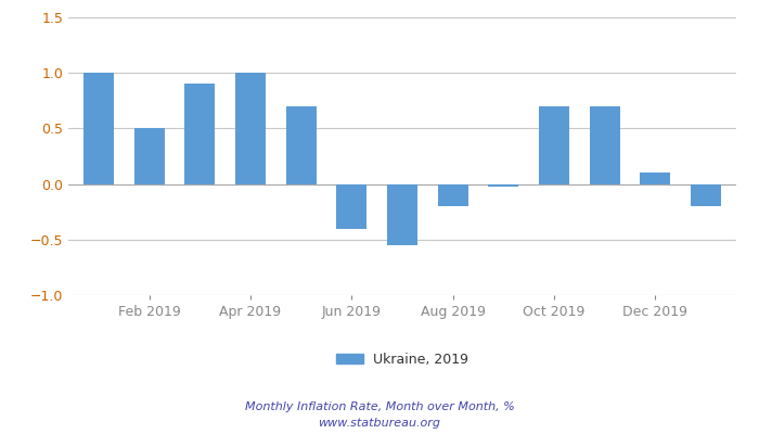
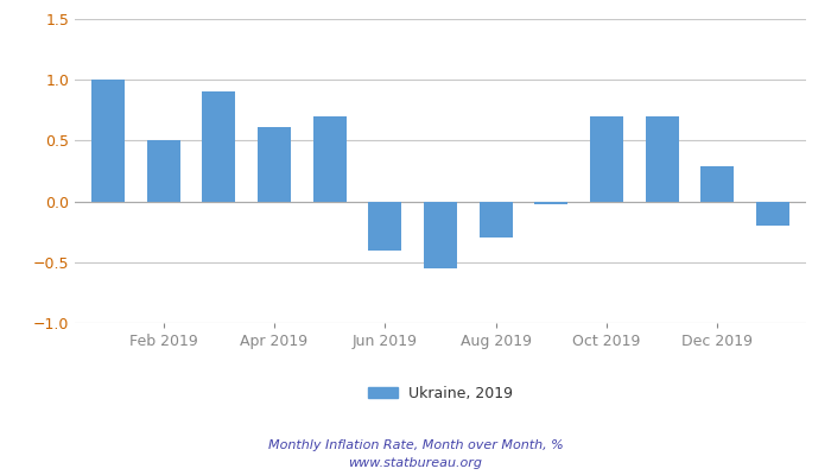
Apr 2019: 1.00 -> 0.61
Aug 2019: -0.20 -> -0.30
Dec 2019: 0.10 -> 0.29
